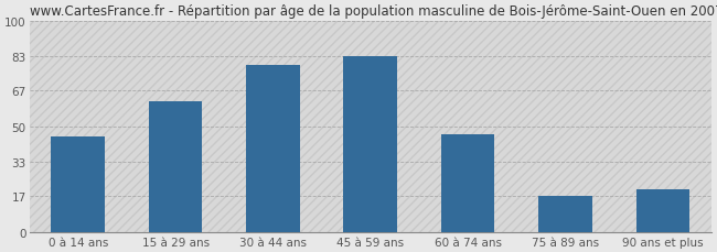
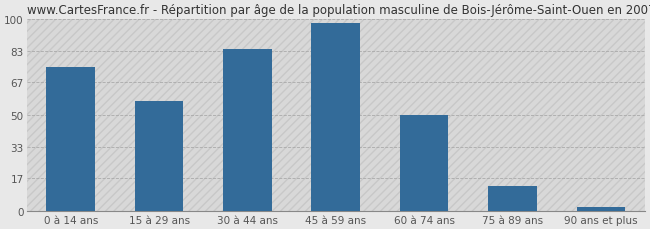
0 à 14 ans: 45 -> 75
15 à 29 ans: 62 -> 57
30 à 44 ans: 79 -> 84
45 à 59 ans: 83 -> 98
60 à 74 ans: 46 -> 50
75 à 89 ans: 17 -> 13
90 ans et plus: 20 -> 2
